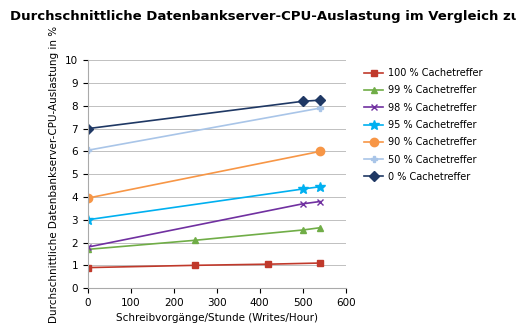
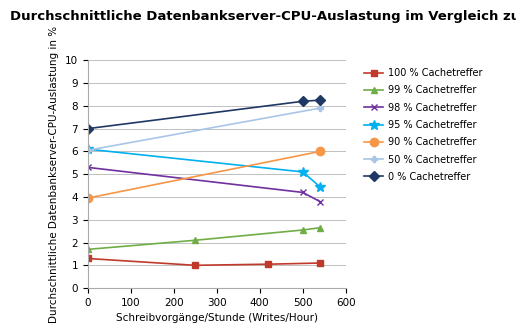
100 % Cachetreffer/0: 0.90 -> 1.30
98 % Cachetreffer/0: 1.8 -> 5.3
95 % Cachetreffer/0: 3.00 -> 6.10
98 % Cachetreffer/500: 3.7 -> 4.2
95 % Cachetreffer/500: 4.35 -> 5.10
